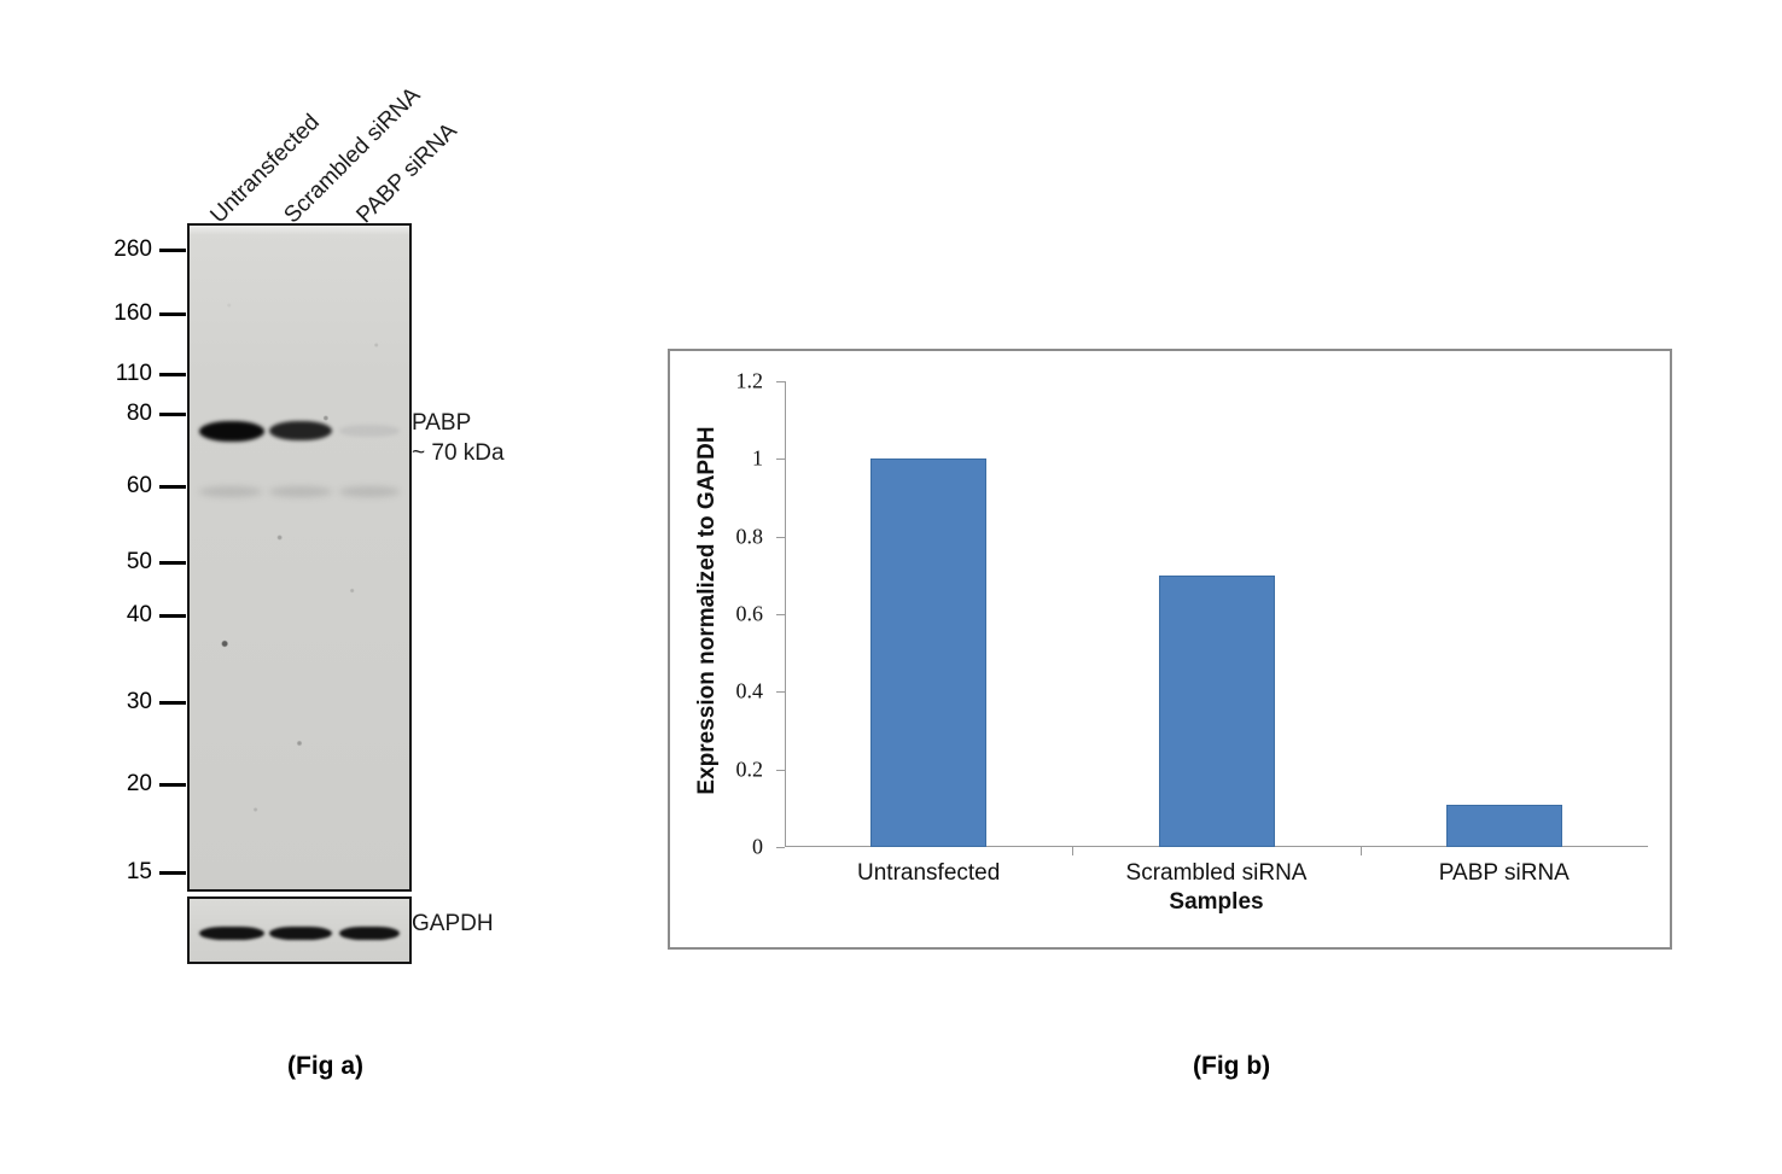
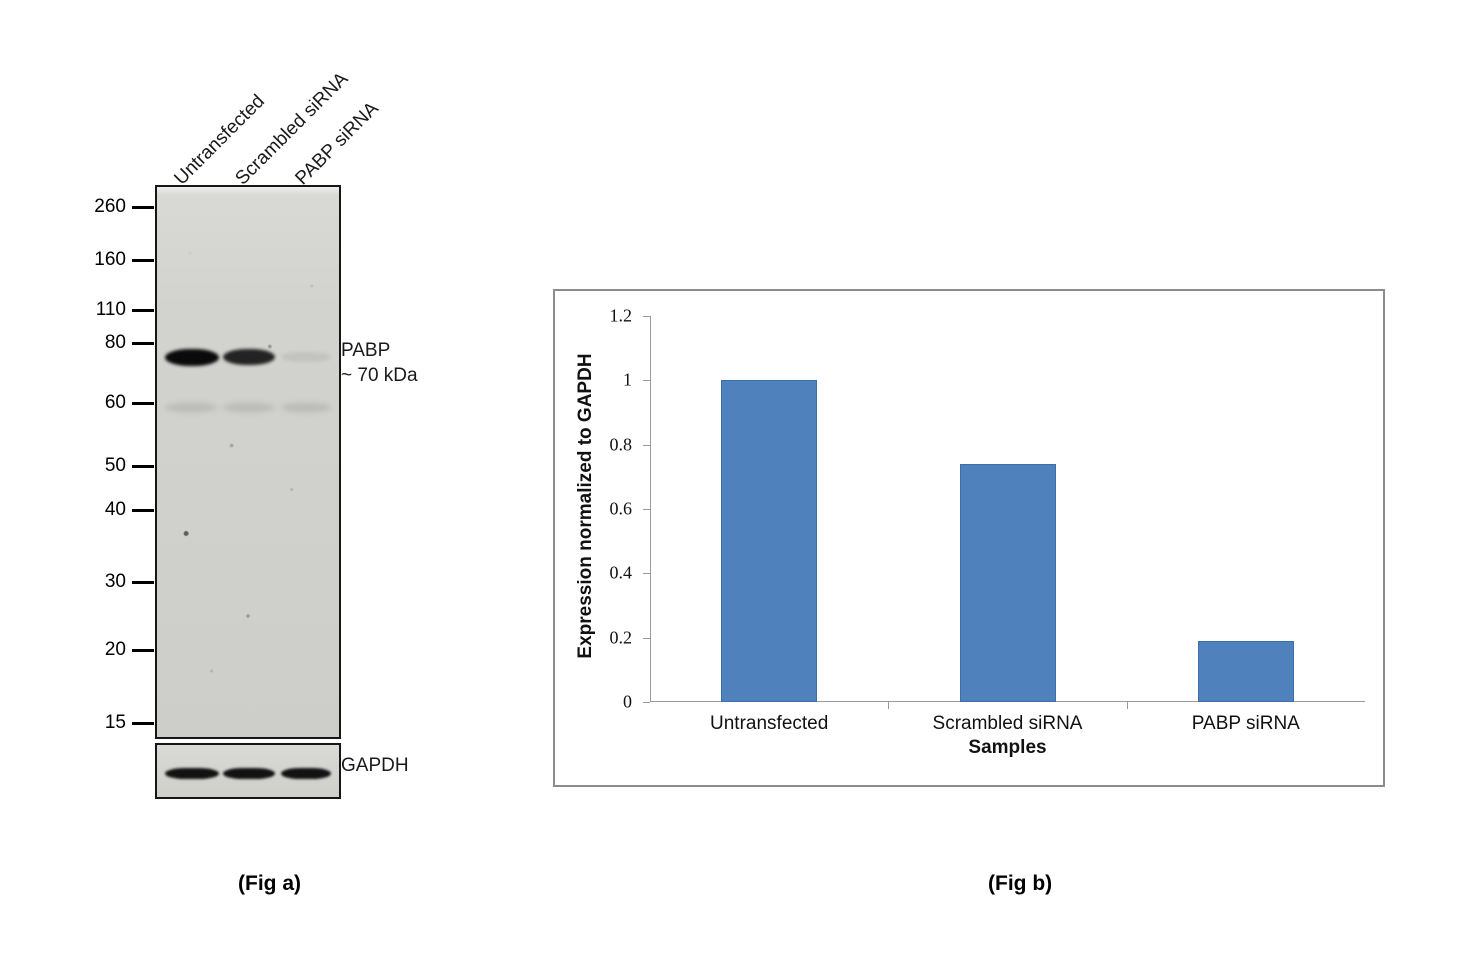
Scrambled siRNA: 0.70 -> 0.74
PABP siRNA: 0.11 -> 0.19
